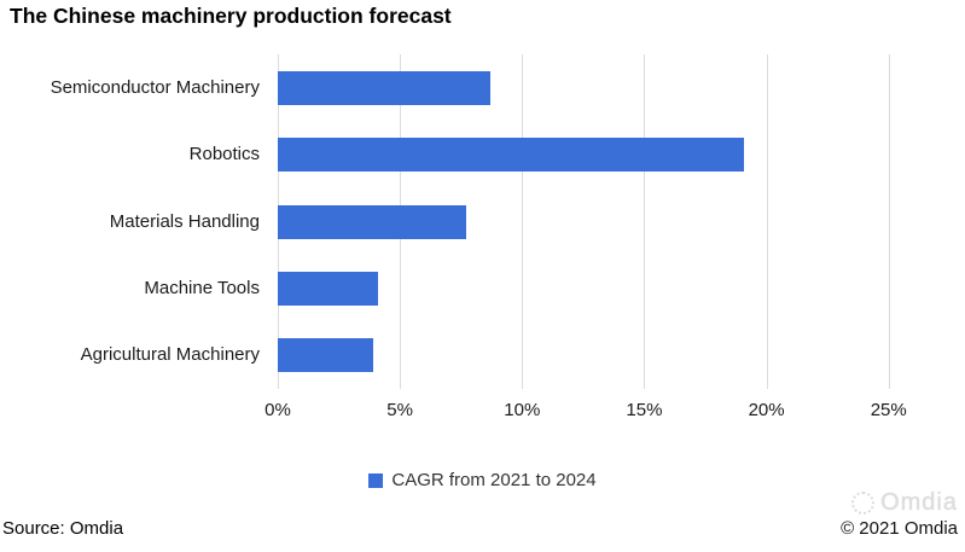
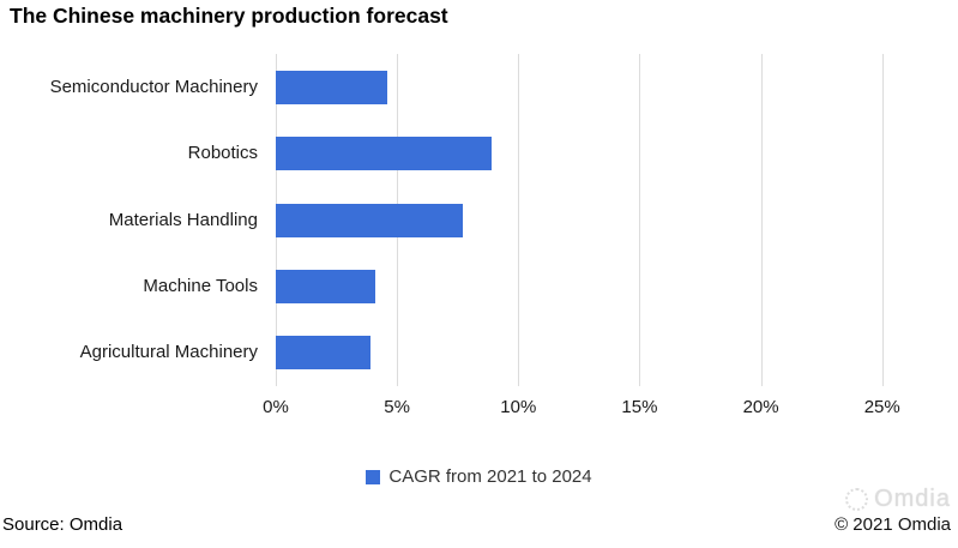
Semiconductor Machinery: 8.7% -> 4.6%
Robotics: 19.1% -> 8.9%
